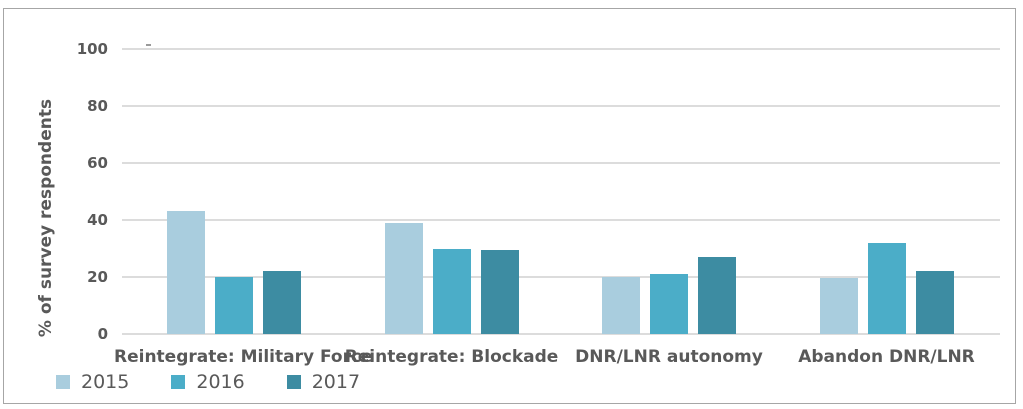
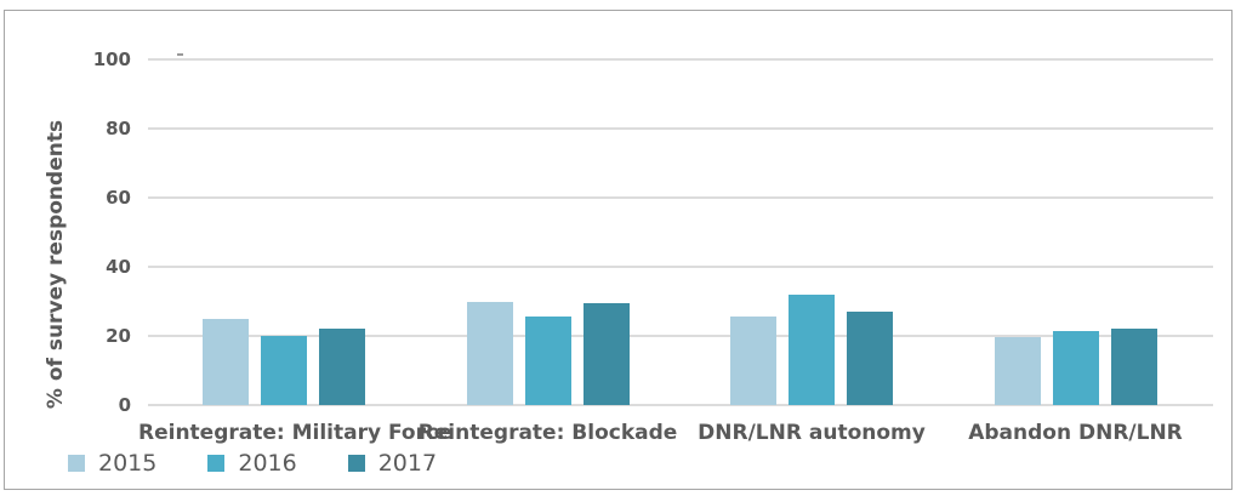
2015/Reintegrate: Military Force: 43 -> 25
2015/Reintegrate: Blockade: 39 -> 30
2016/Reintegrate: Blockade: 30 -> 26
2015/DNR/LNR autonomy: 20 -> 26
2016/DNR/LNR autonomy: 21 -> 32
2016/Abandon DNR/LNR: 32 -> 22
